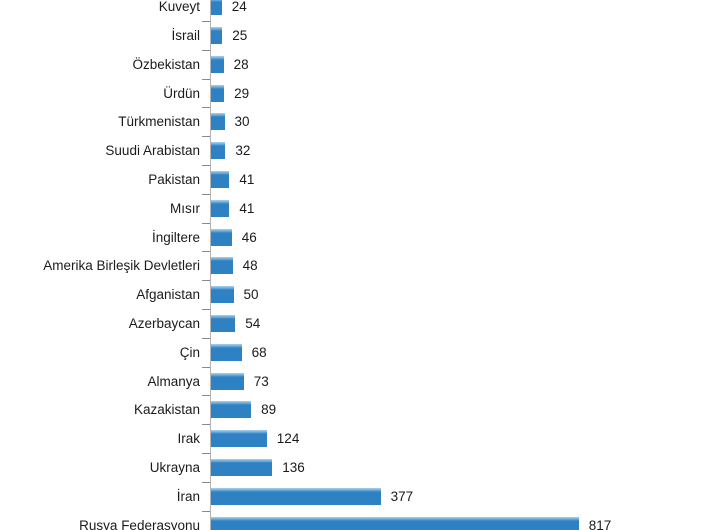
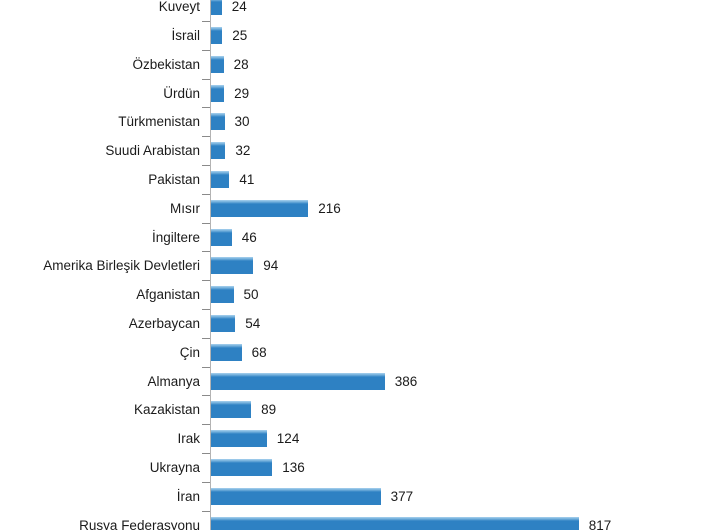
Mısır: 41 -> 216
Amerika Birleşik Devletleri: 48 -> 94
Almanya: 73 -> 386
